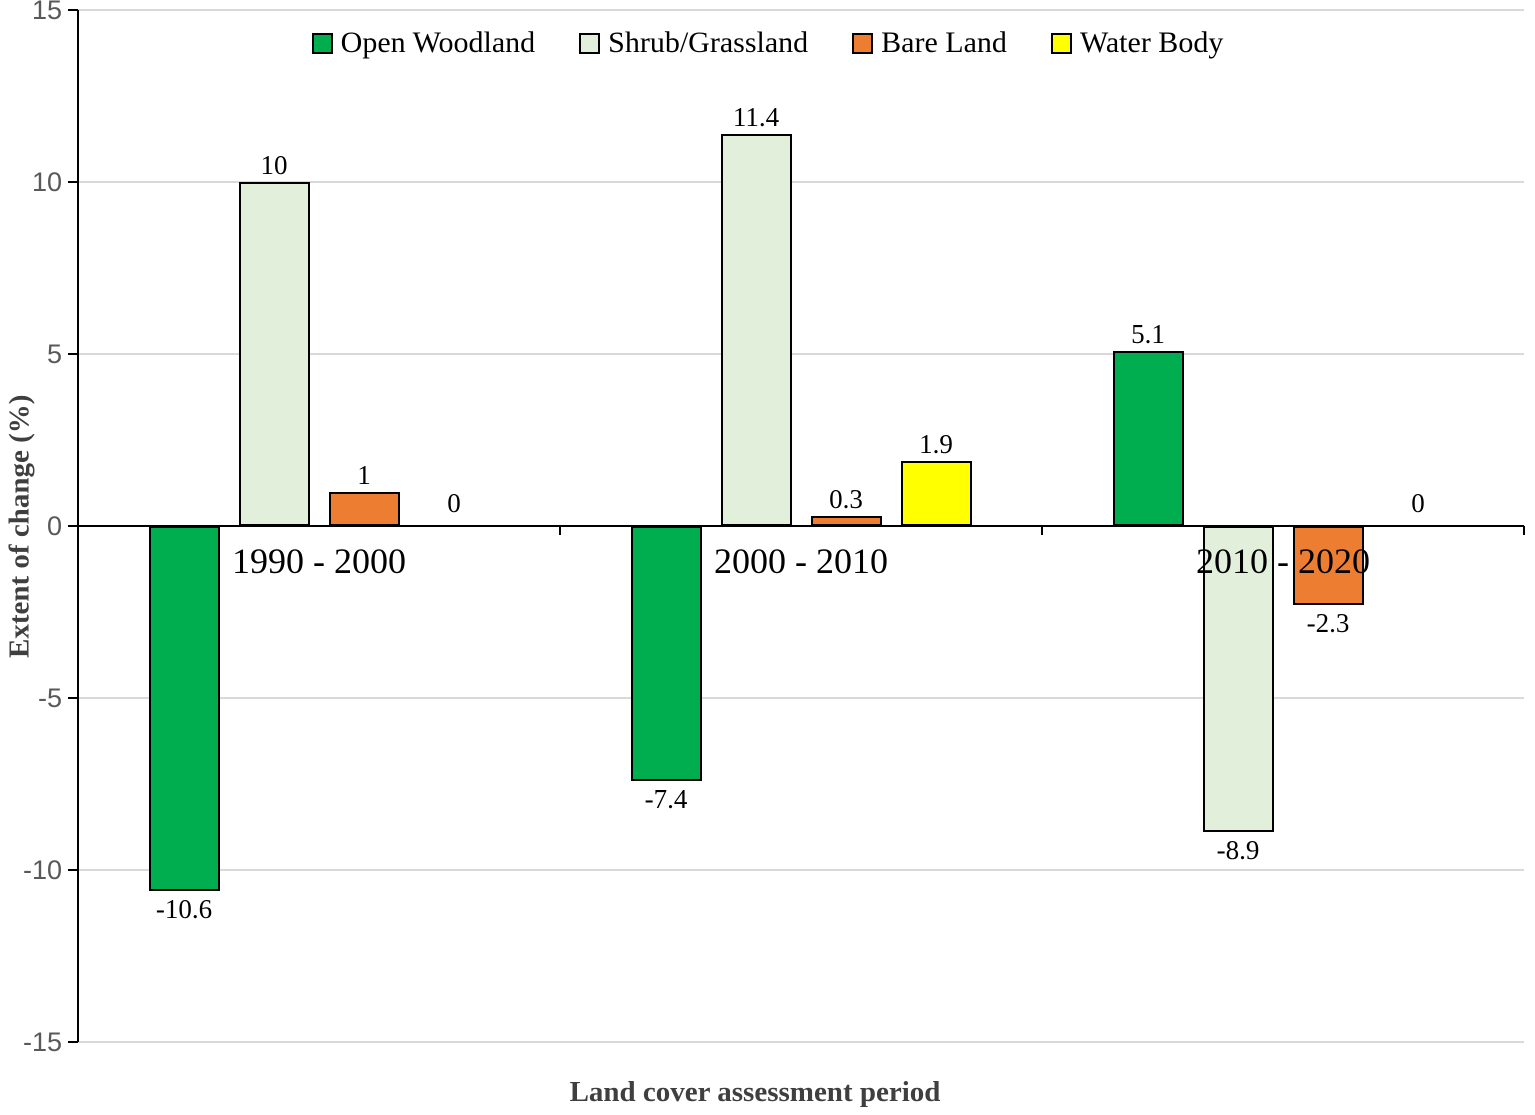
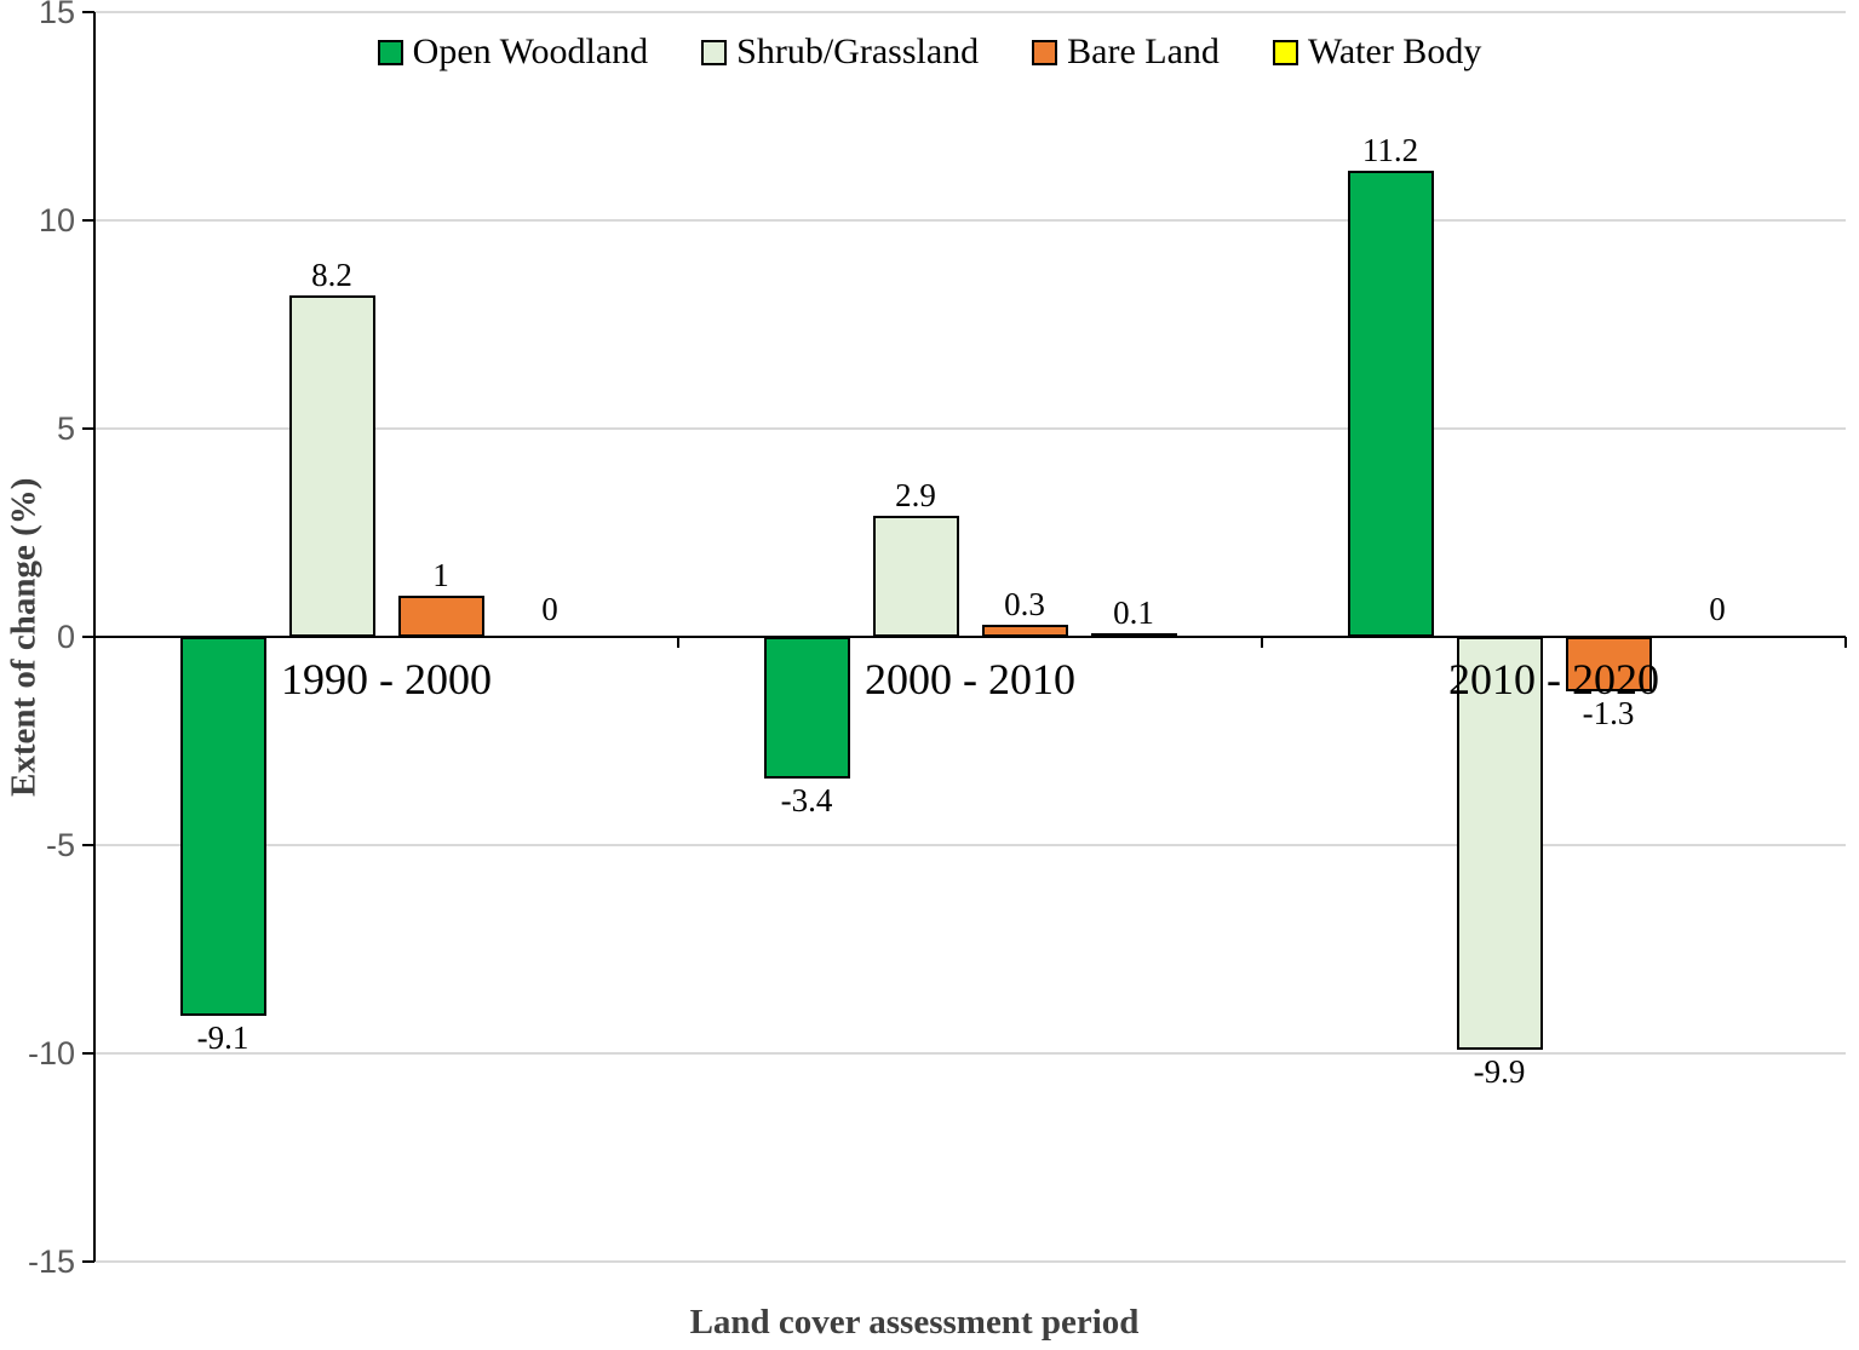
Open Woodland/1990 - 2000: -10.6 -> -9.1
Shrub/Grassland/1990 - 2000: 10 -> 8.2
Open Woodland/2000 - 2010: -7.4 -> -3.4
Shrub/Grassland/2000 - 2010: 11.4 -> 2.9
Water Body/2000 - 2010: 1.9 -> 0.1
Open Woodland/2010 - 2020: 5.1 -> 11.2
Shrub/Grassland/2010 - 2020: -8.9 -> -9.9
Bare Land/2010 - 2020: -2.3 -> -1.3
